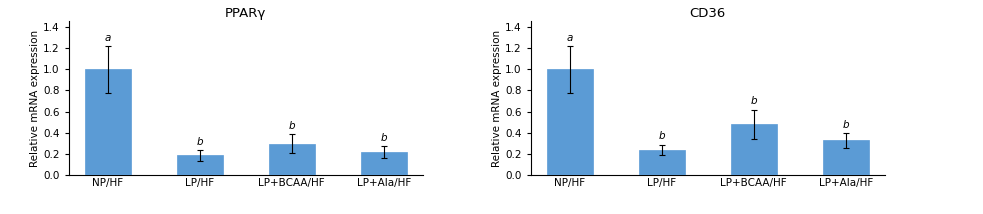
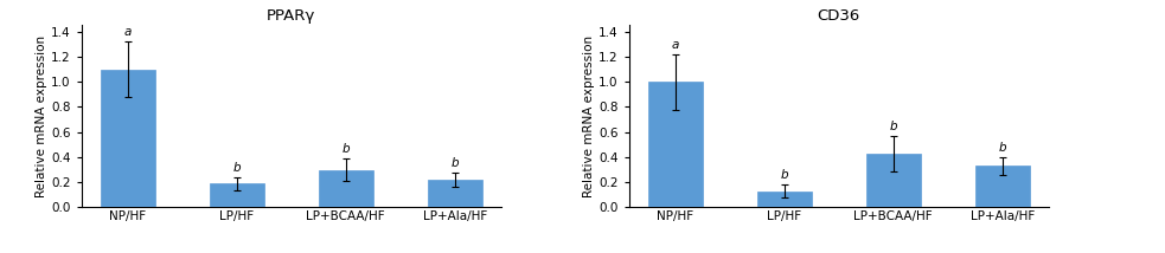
PPARγ/NP/HF: 1.00 -> 1.10
CD36/LP/HF: 0.24 -> 0.13
CD36/LP+BCAA/HF: 0.48 -> 0.43
